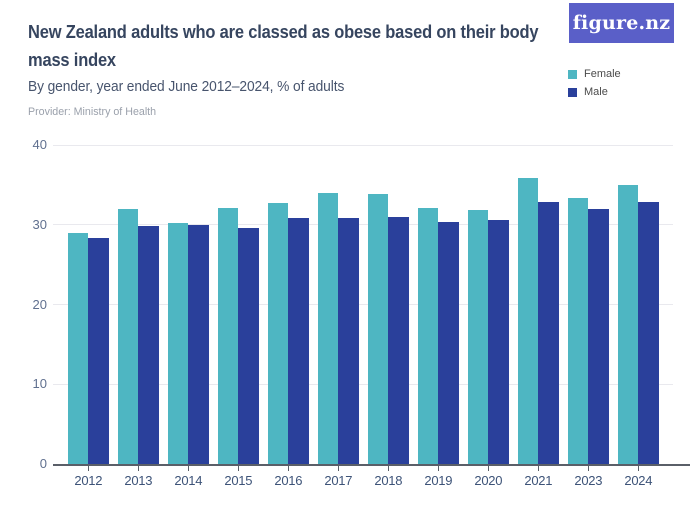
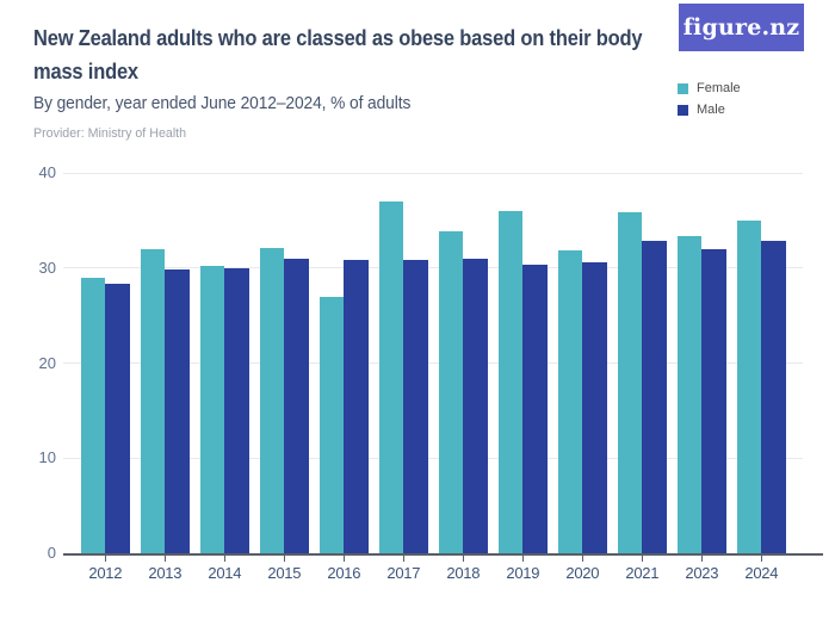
Male/2015: 30 -> 31
Female/2016: 33 -> 27
Female/2017: 34 -> 37
Female/2019: 32 -> 36
